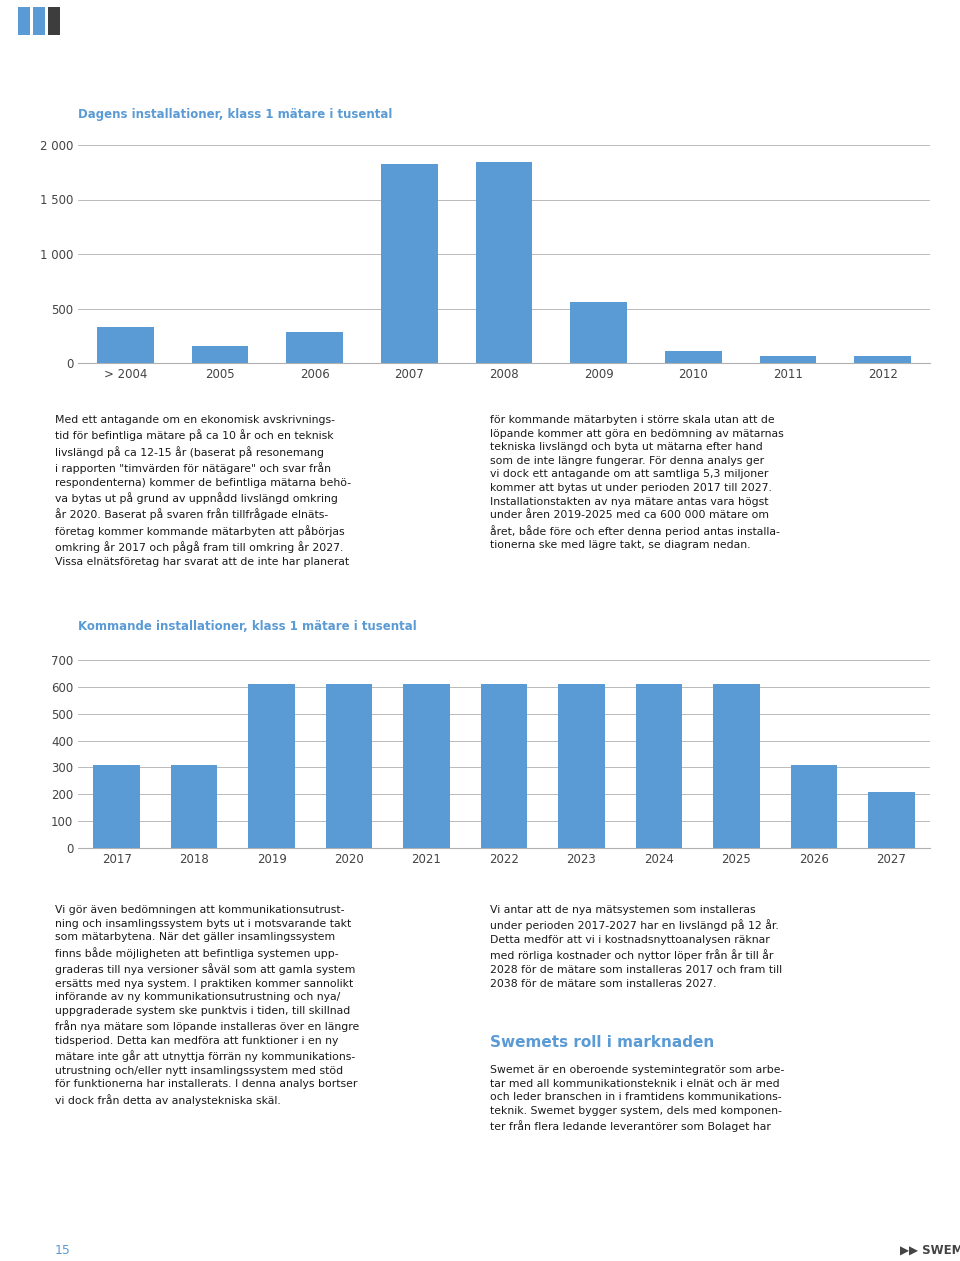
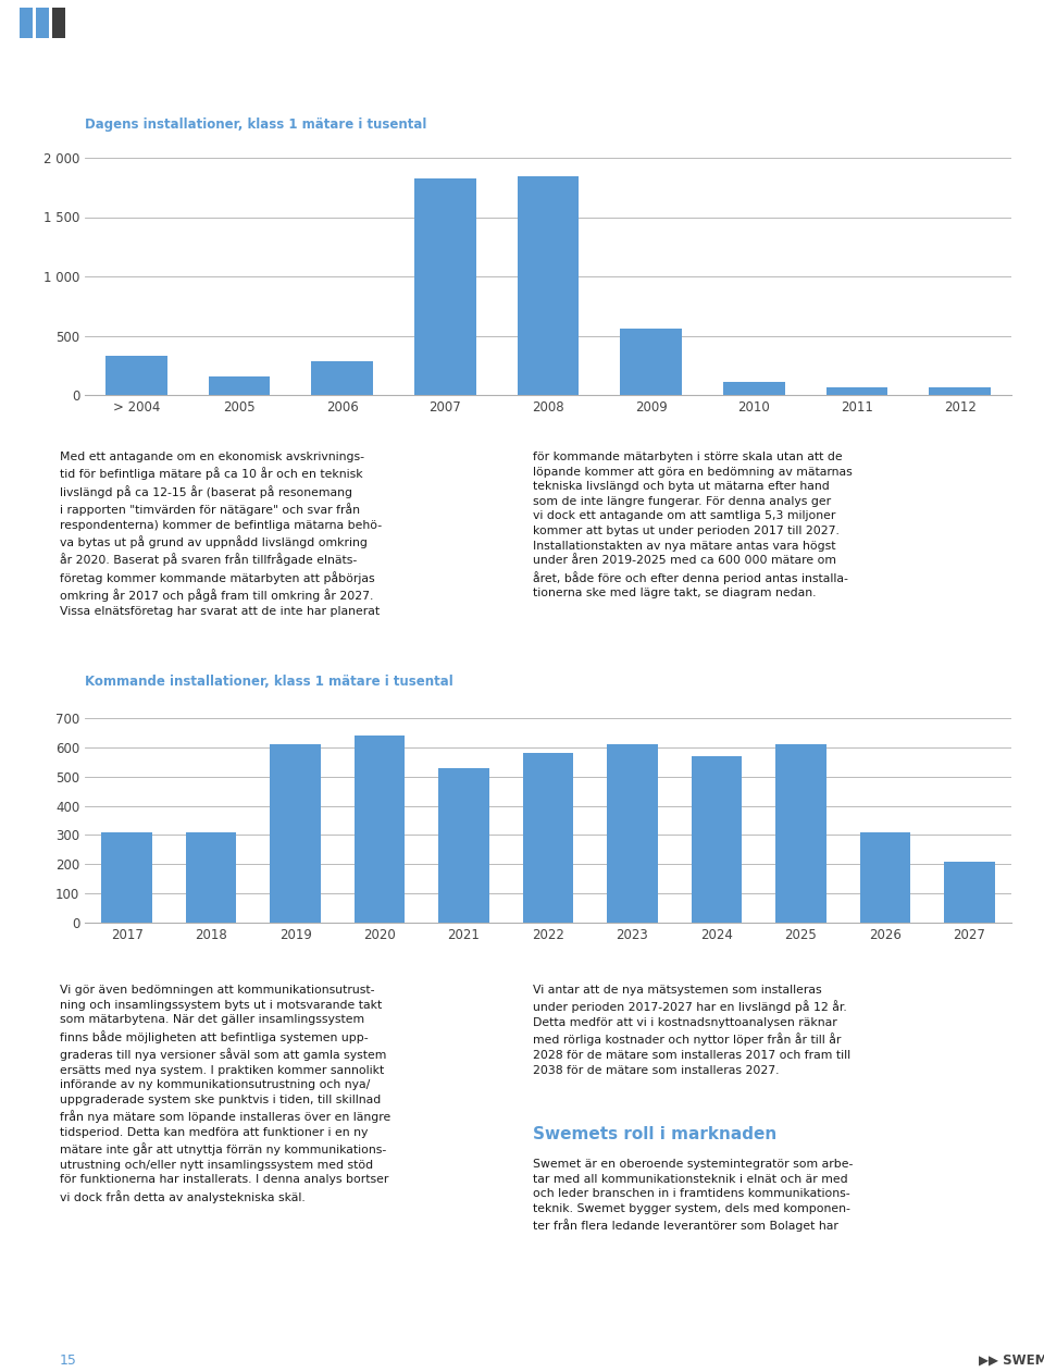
2020: 610 -> 640
2021: 610 -> 530
2022: 610 -> 580
2024: 610 -> 570
